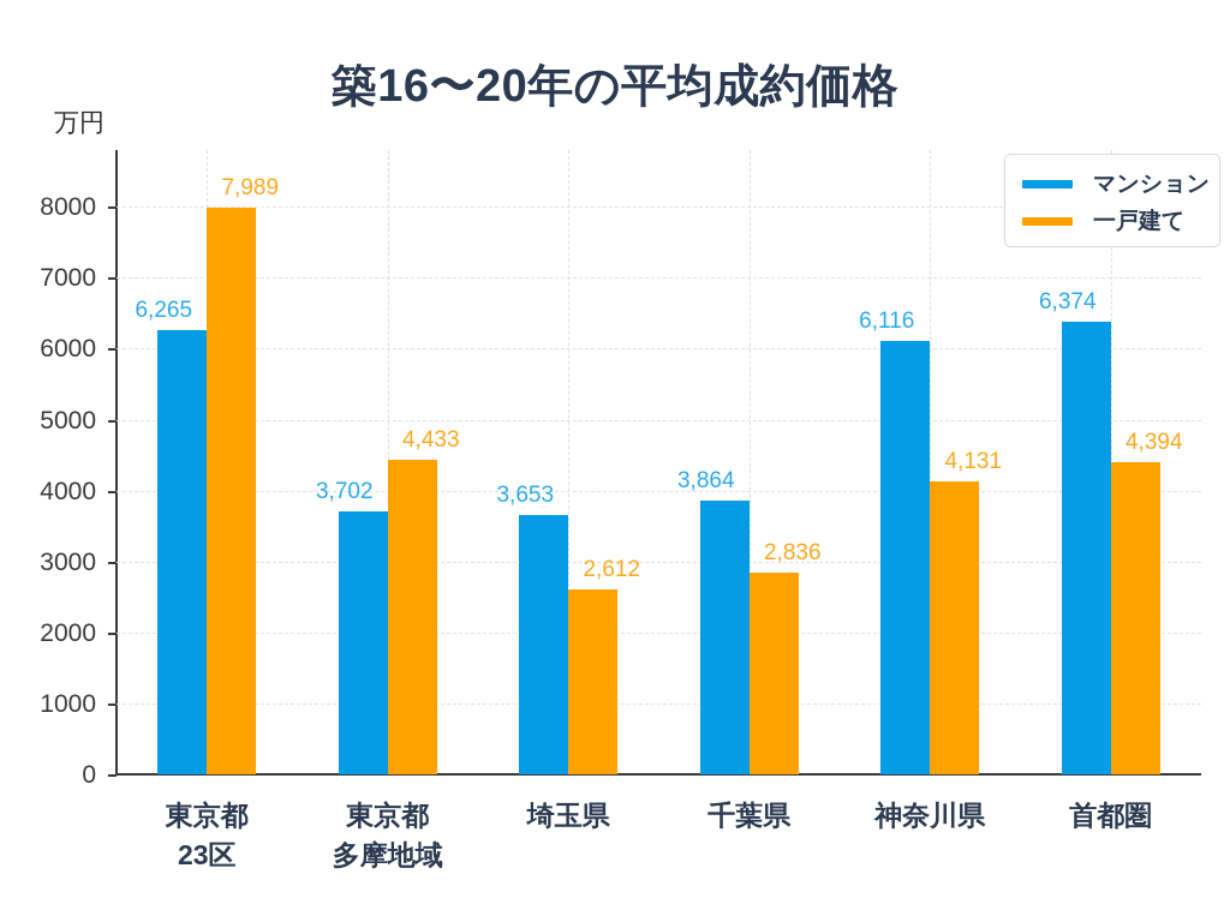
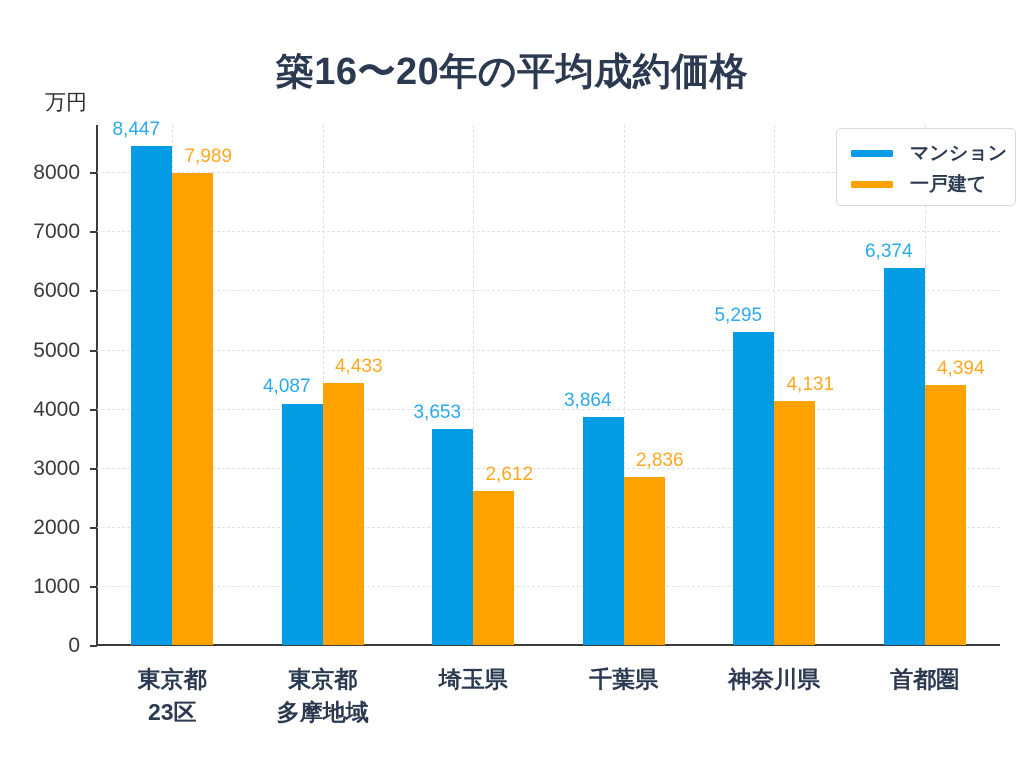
マンション/東京都 23区: 6,265 -> 8,447
マンション/東京都 多摩地域: 3,702 -> 4,087
マンション/神奈川県: 6,116 -> 5,295
